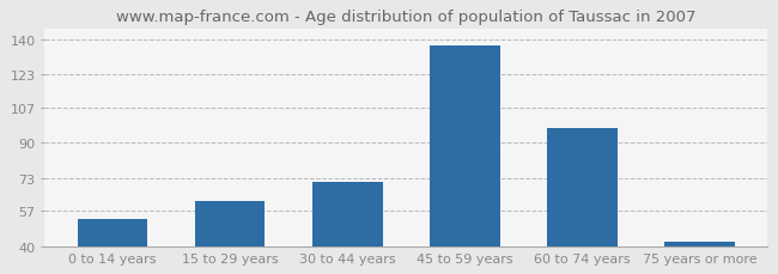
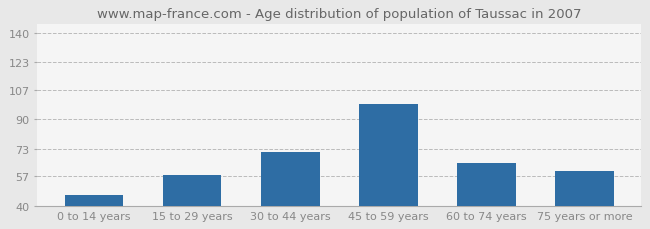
0 to 14 years: 53 -> 46
15 to 29 years: 62 -> 58
45 to 59 years: 137 -> 99
60 to 74 years: 97 -> 65
75 years or more: 42 -> 60
